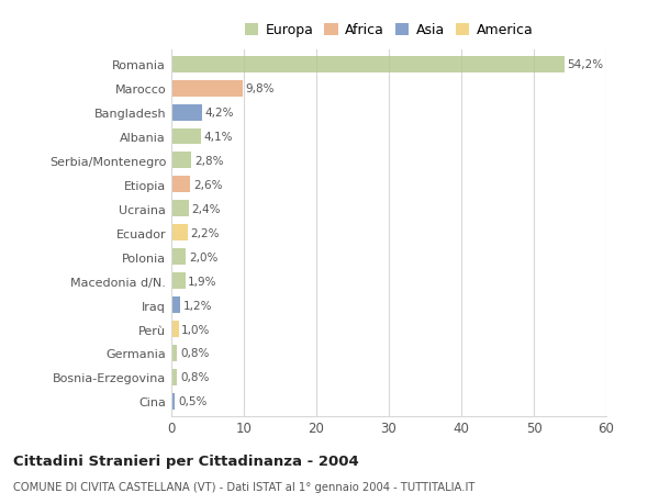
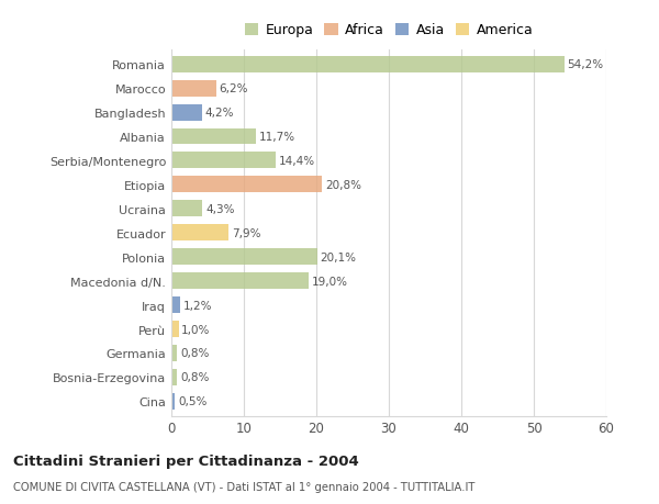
Marocco: 9,8% -> 6,2%
Albania: 4,1% -> 11,7%
Serbia/Montenegro: 2,8% -> 14,4%
Etiopia: 2,6% -> 20,8%
Ucraina: 2,4% -> 4,3%
Ecuador: 2,2% -> 7,9%
Polonia: 2,0% -> 20,1%
Macedonia d/N.: 1,9% -> 19,0%
